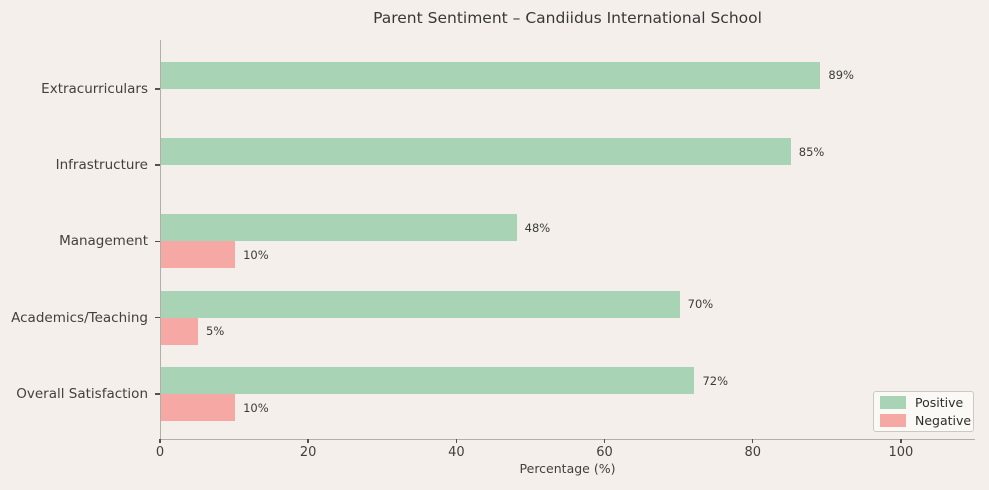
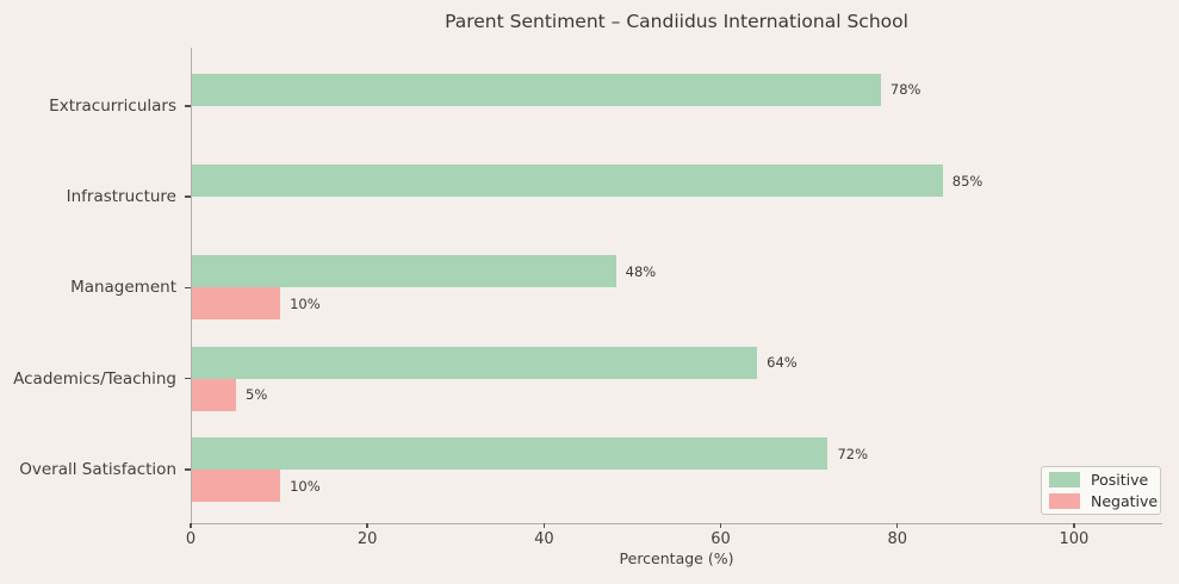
Positive/Extracurriculars: 89% -> 78%
Positive/Academics/Teaching: 70% -> 64%
